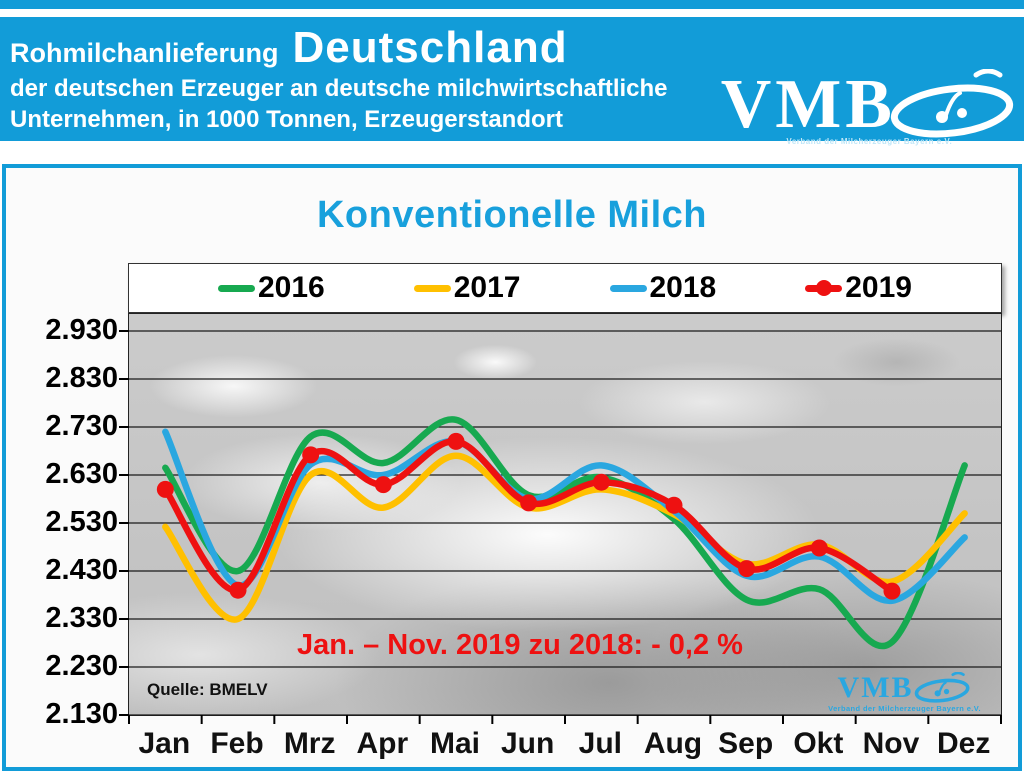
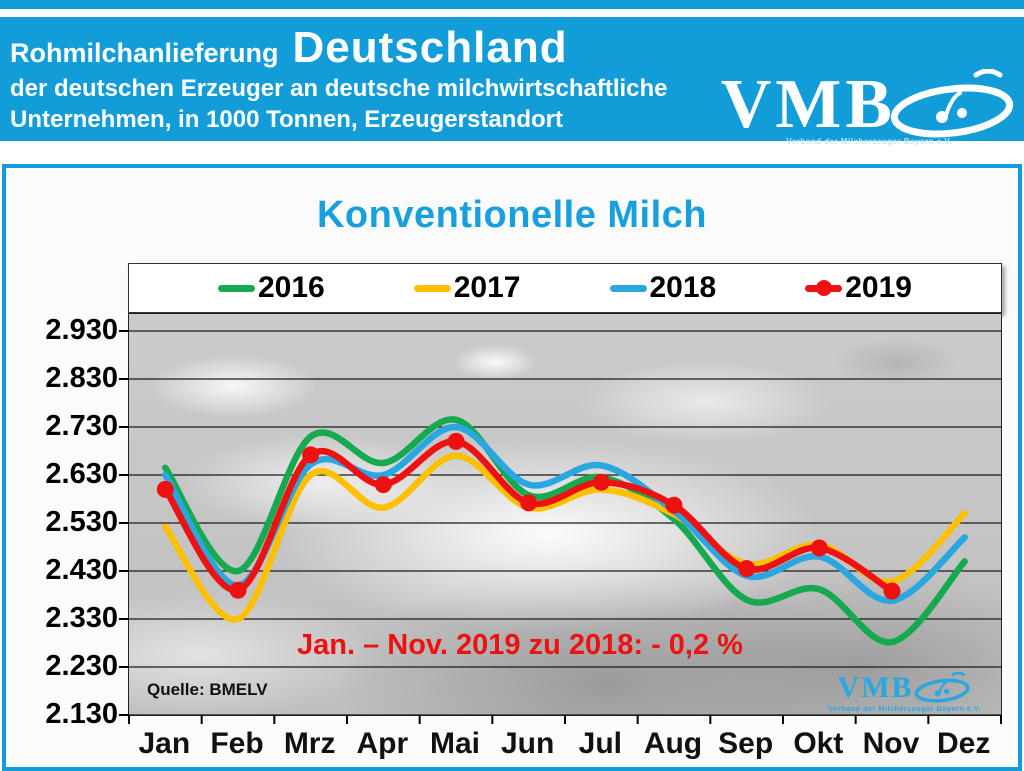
2018/Jan: 2720 -> 2630
2018/Mai: 2700 -> 2730
2018/Jun: 2580 -> 2610
2016/Dez: 2650 -> 2450
